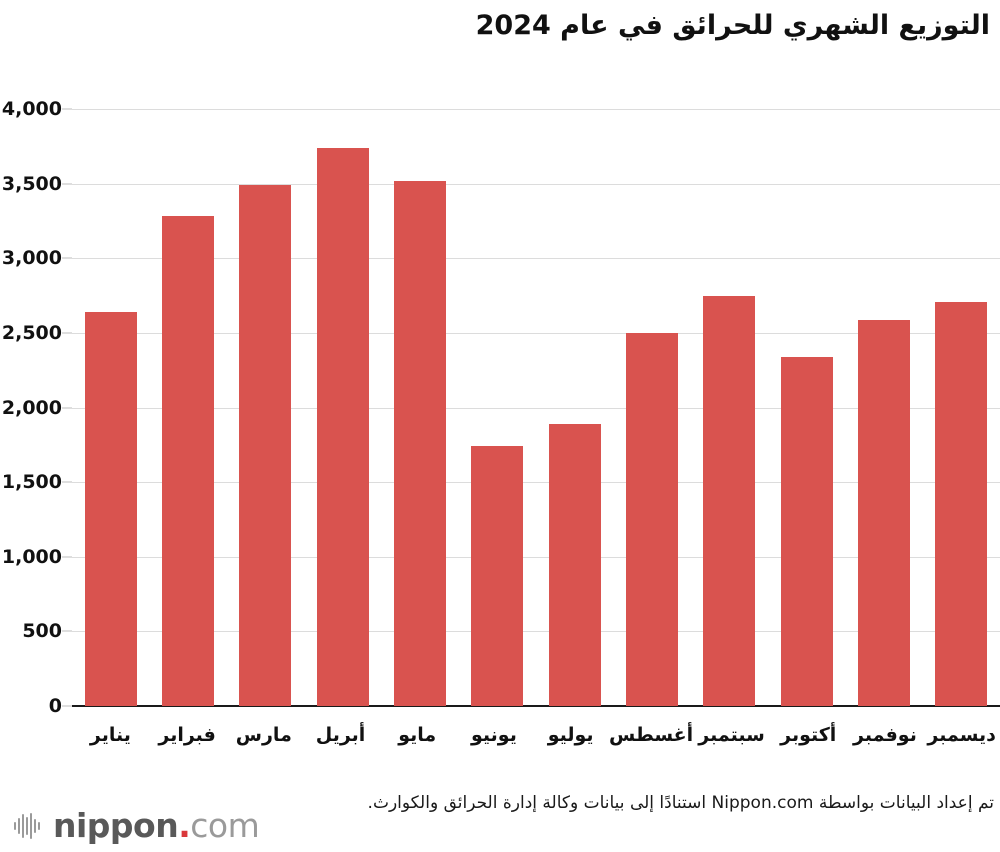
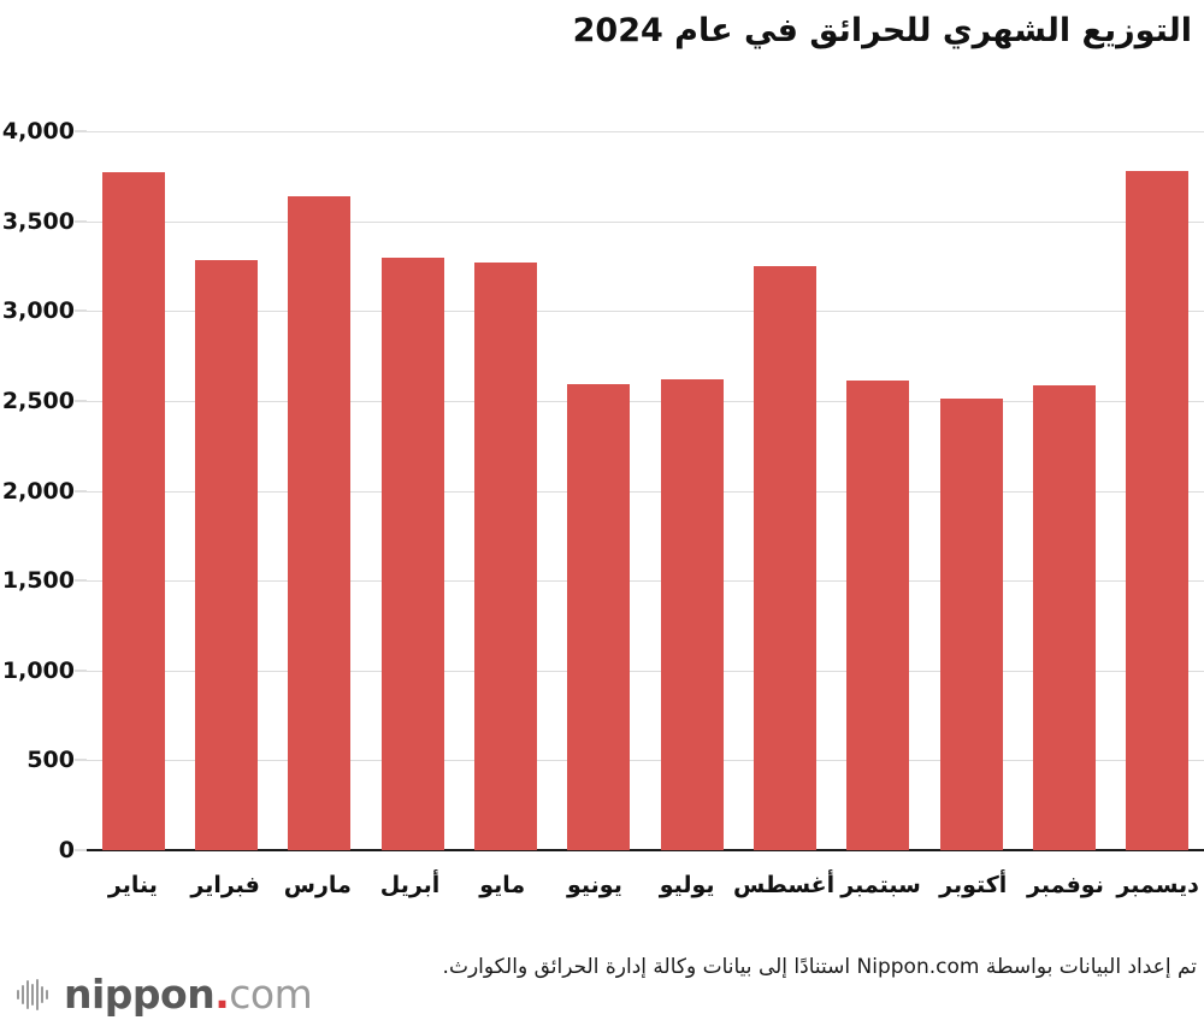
يناير: 2640 -> 3770
مارس: 3490 -> 3640
أبريل: 3740 -> 3300
مايو: 3520 -> 3270
يونيو: 1740 -> 2590
يوليو: 1890 -> 2620
أغسطس: 2500 -> 3250
سبتمبر: 2750 -> 2610
أكتوبر: 2340 -> 2520
ديسمبر: 2710 -> 3780
